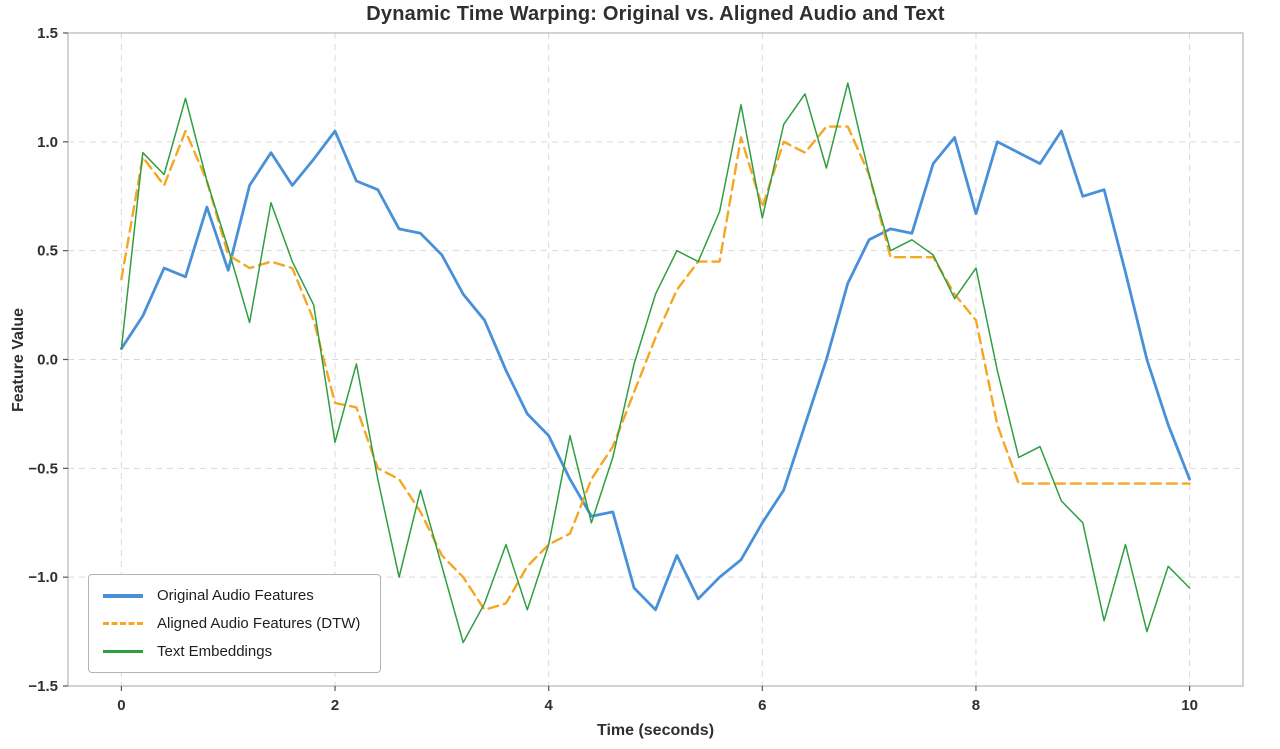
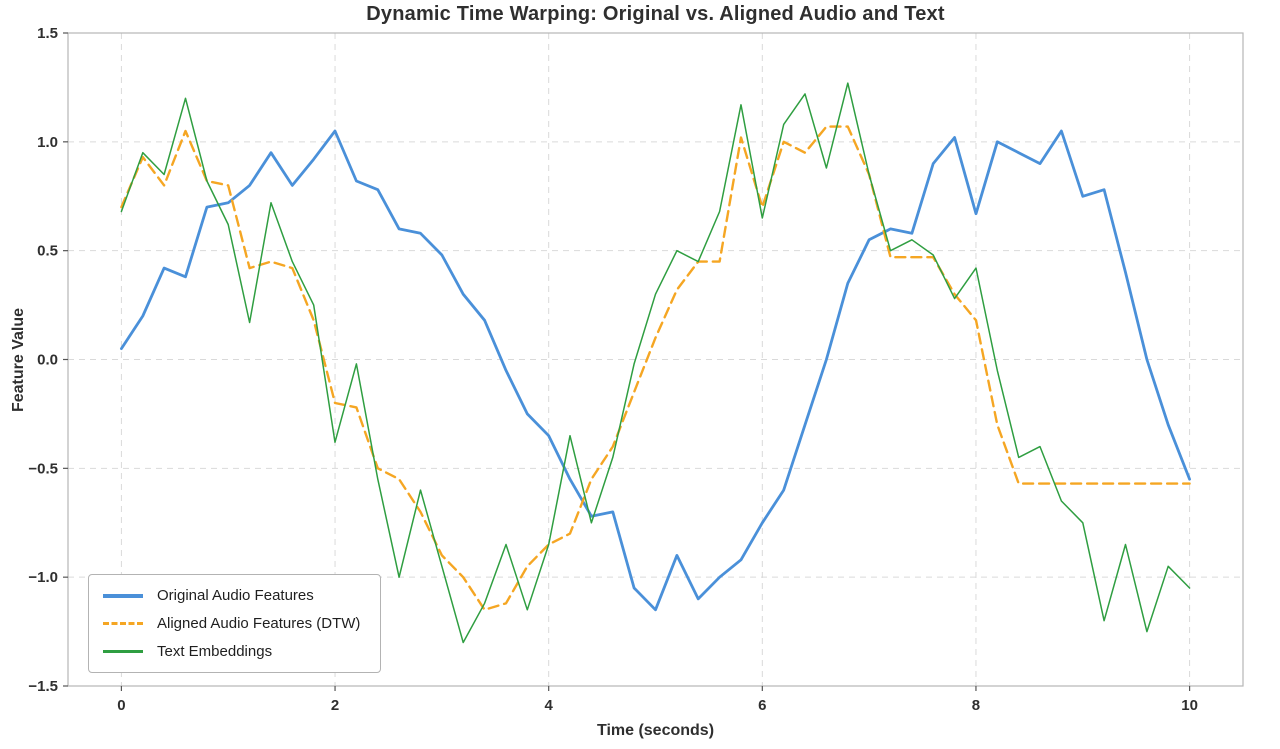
Aligned Audio Features (DTW)/0.0: 0.37 -> 0.70
Text Embeddings/0.0: 0.05 -> 0.68
Original Audio Features/1.0: 0.41 -> 0.72
Aligned Audio Features (DTW)/1.0: 0.48 -> 0.80
Text Embeddings/1.0: 0.51 -> 0.62
